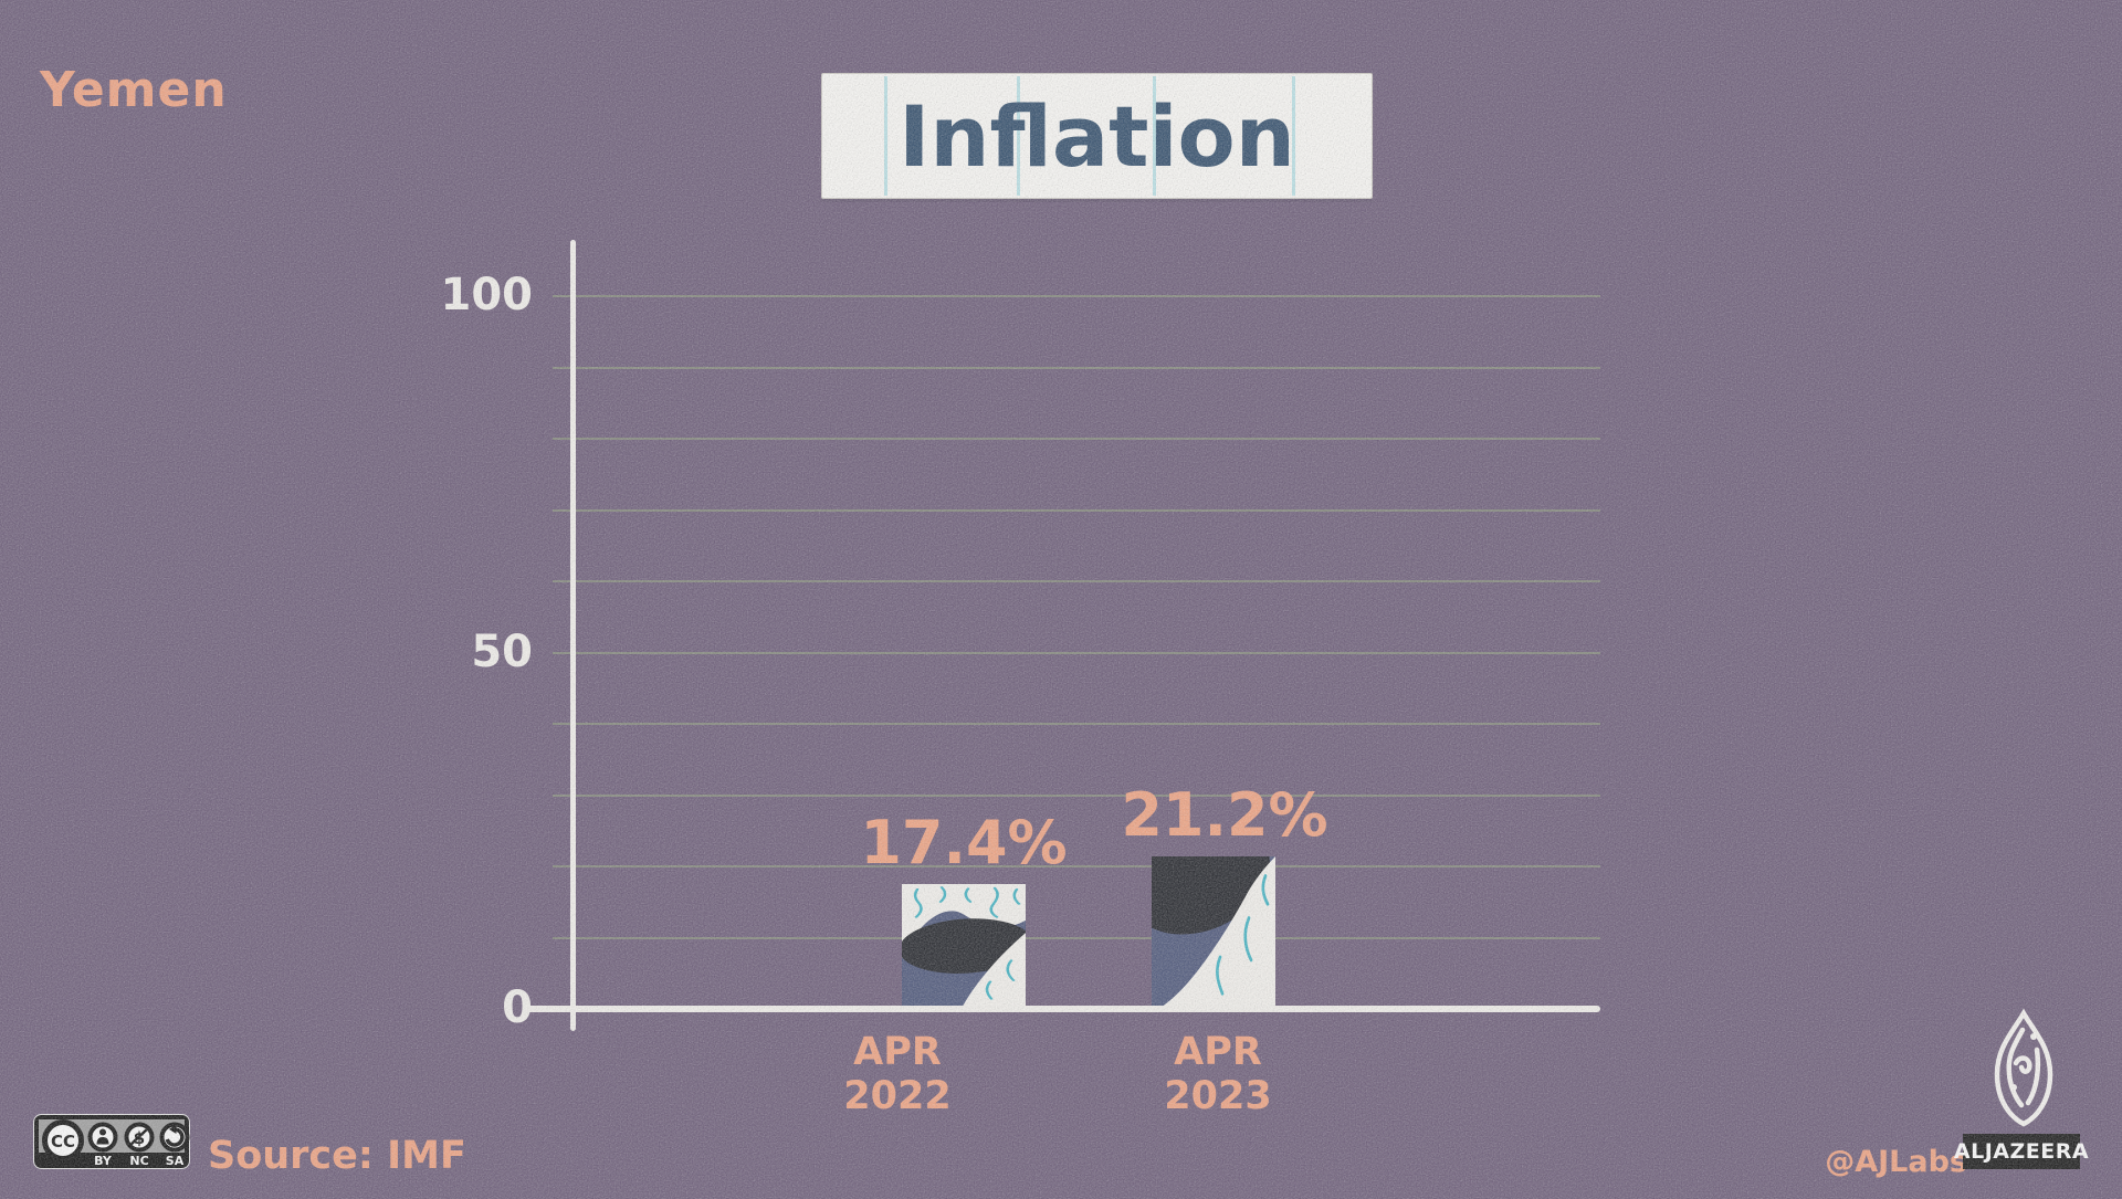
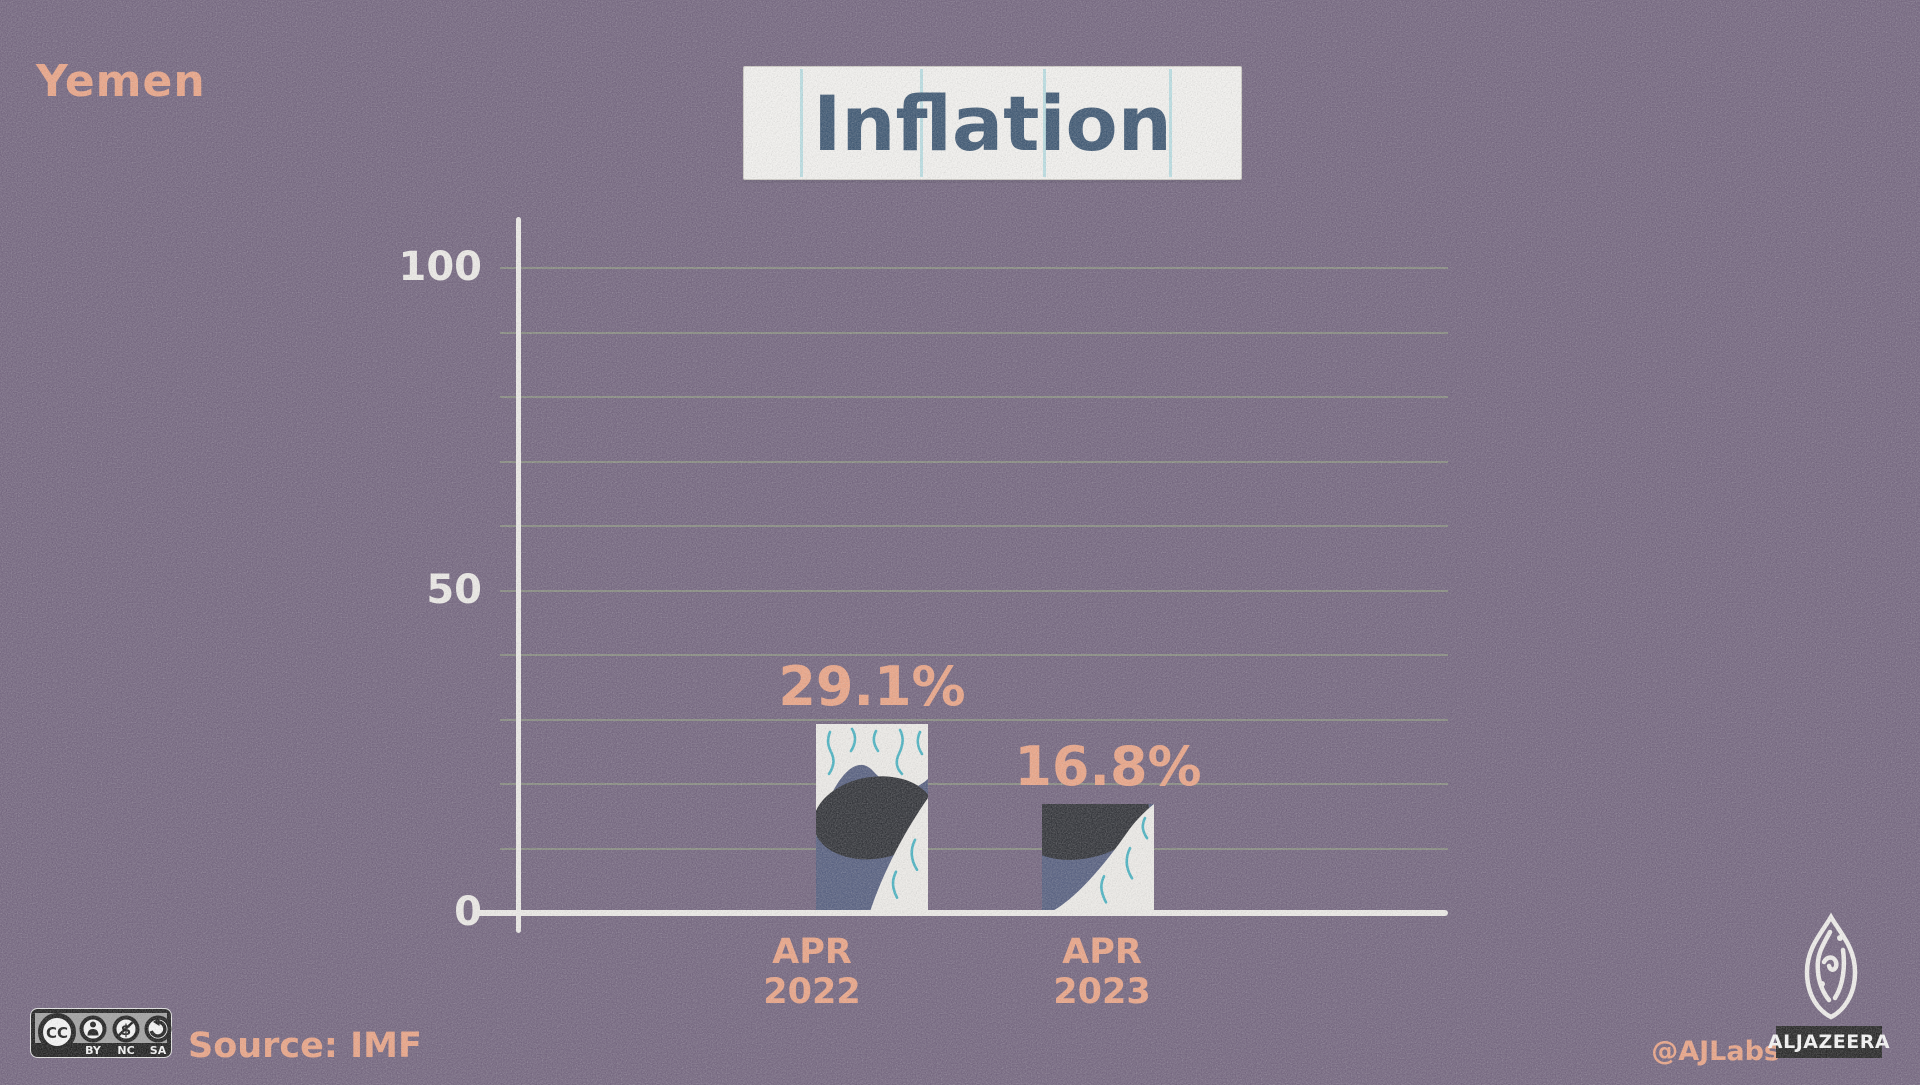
APR 2022: 17.4% -> 29.1%
APR 2023: 21.2% -> 16.8%
